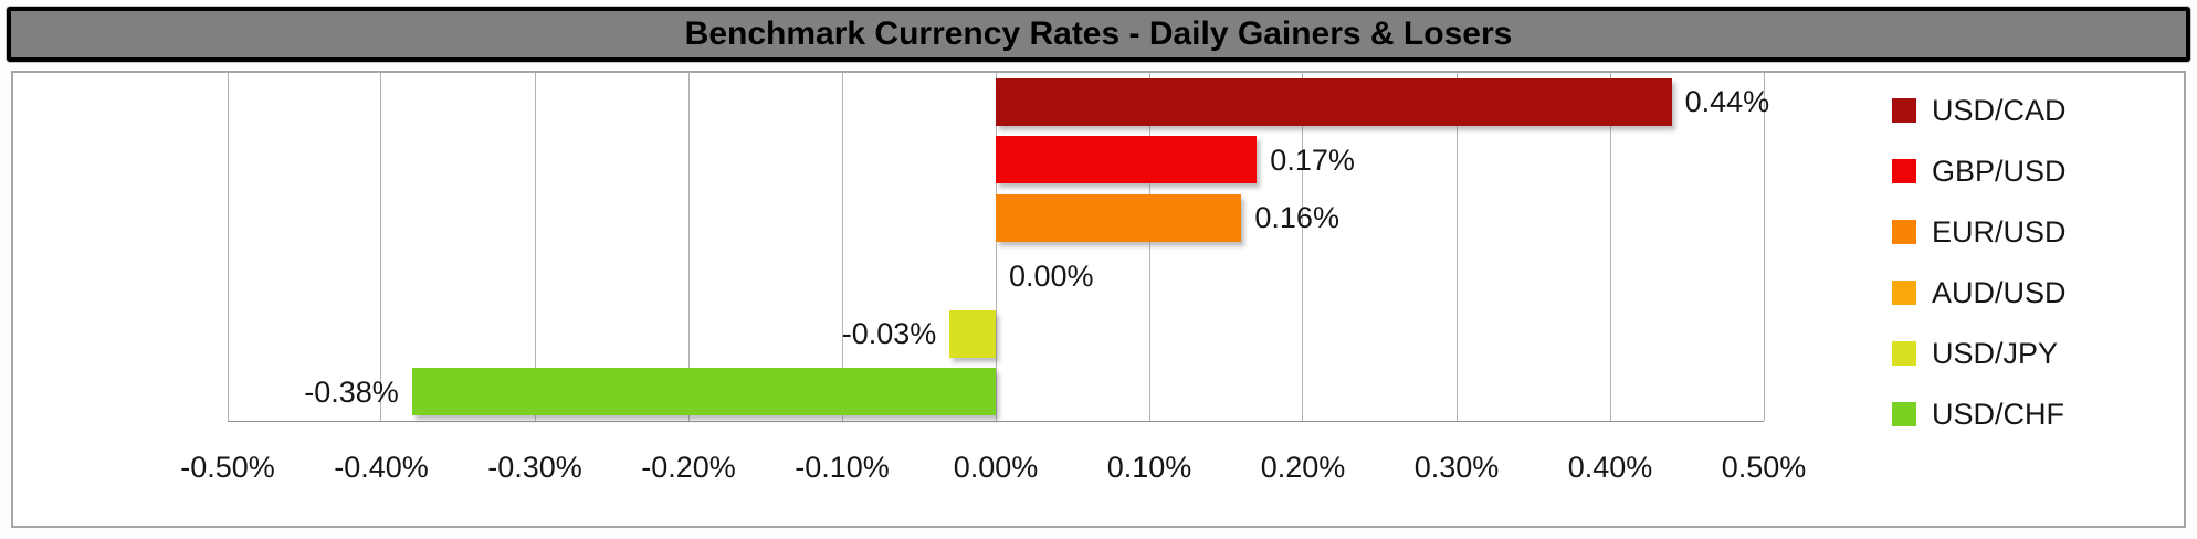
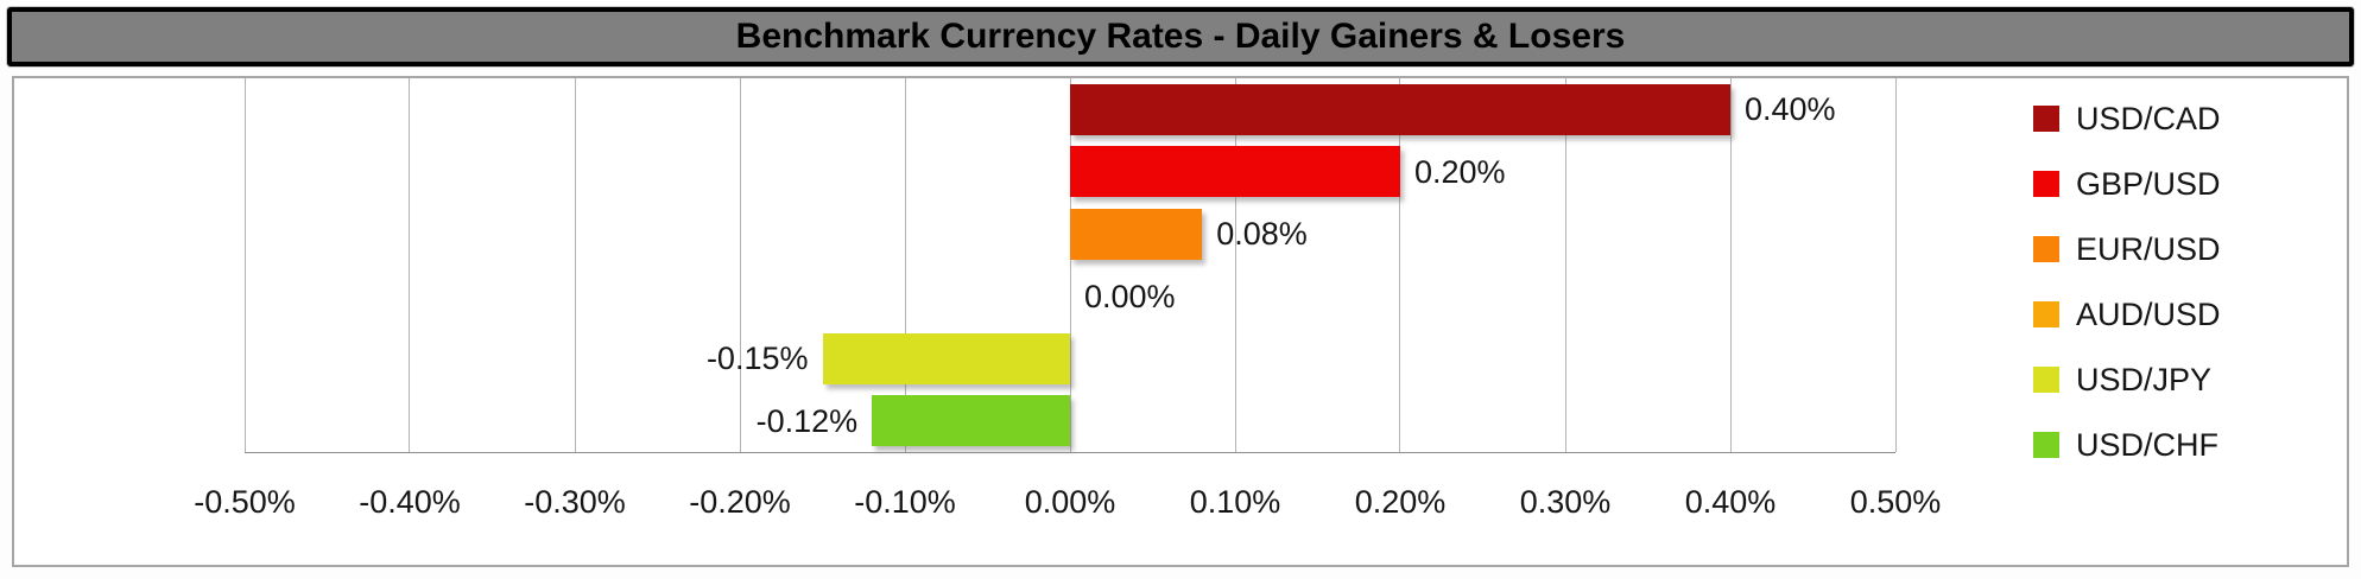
USD/CAD: 0.44% -> 0.40%
GBP/USD: 0.17% -> 0.20%
EUR/USD: 0.16% -> 0.08%
USD/JPY: -0.03% -> -0.15%
USD/CHF: -0.38% -> -0.12%
